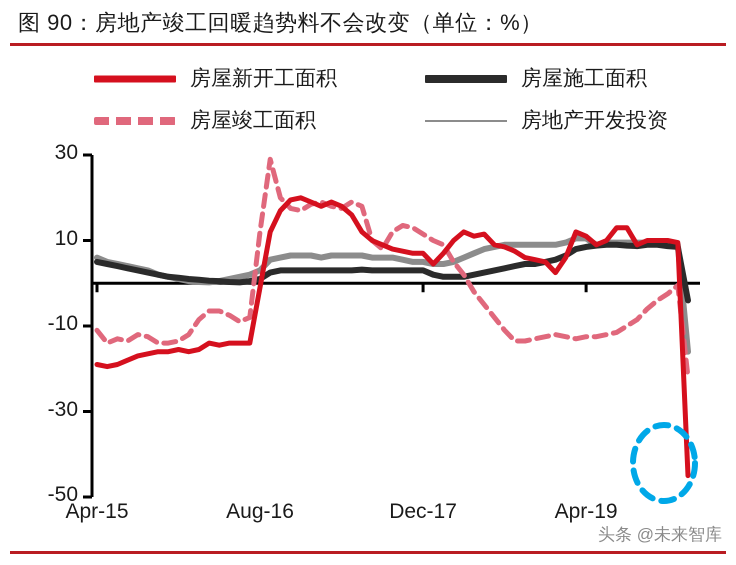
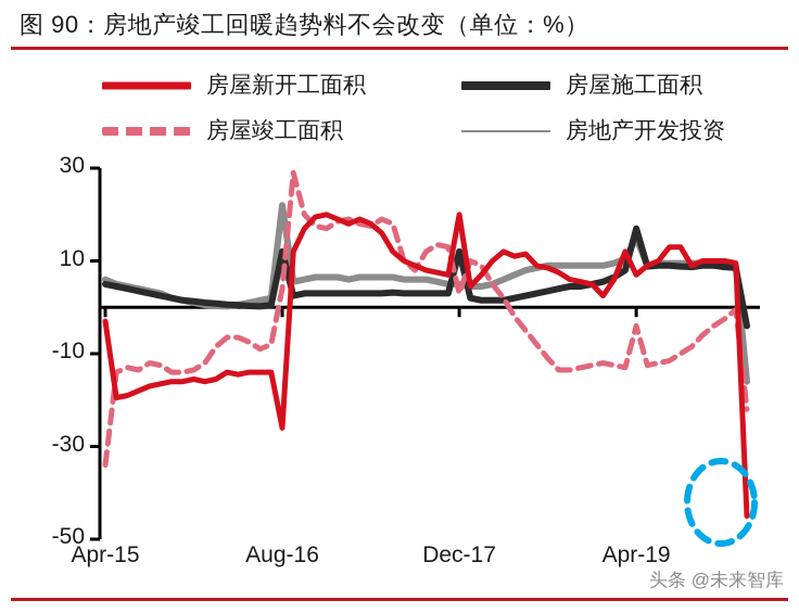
房屋新开工面积/Apr-15: -19 -> -3
房屋竣工面积/Apr-15: -11 -> -34
房屋新开工面积/Aug-16: -1 -> -26
房屋施工面积/Aug-16: 1 -> 12
房屋竣工面积/Aug-16: 12 -> 4
房地产开发投资/Aug-16: 3 -> 22
房屋新开工面积/Dec-17: 7 -> 20
房屋施工面积/Dec-17: 3 -> 12
房屋竣工面积/Dec-17: 12 -> 3
房屋新开工面积/Apr-19: 11 -> 7
房屋施工面积/Apr-19: 8 -> 17
房屋竣工面积/Apr-19: -12 -> -4
房地产开发投资/Apr-19: 10 -> 15
